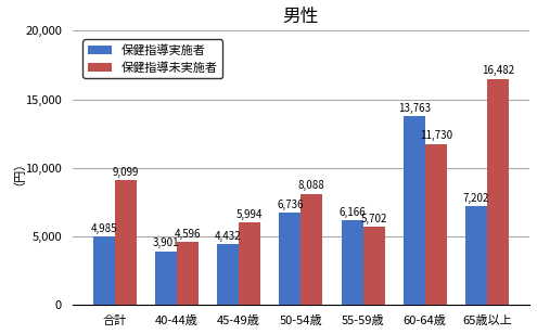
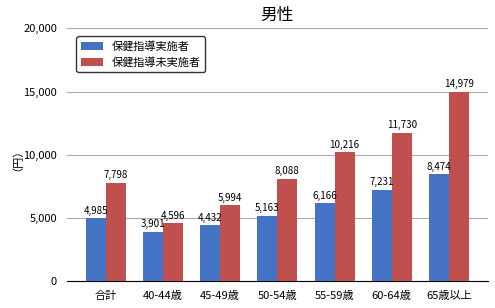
保健指導未実施者/合計: 9,099 -> 7,798
保健指導実施者/50-54歳: 6,736 -> 5,163
保健指導未実施者/55-59歳: 5,702 -> 10,216
保健指導実施者/60-64歳: 13,763 -> 7,231
保健指導実施者/65歳以上: 7,202 -> 8,474
保健指導未実施者/65歳以上: 16,482 -> 14,979
